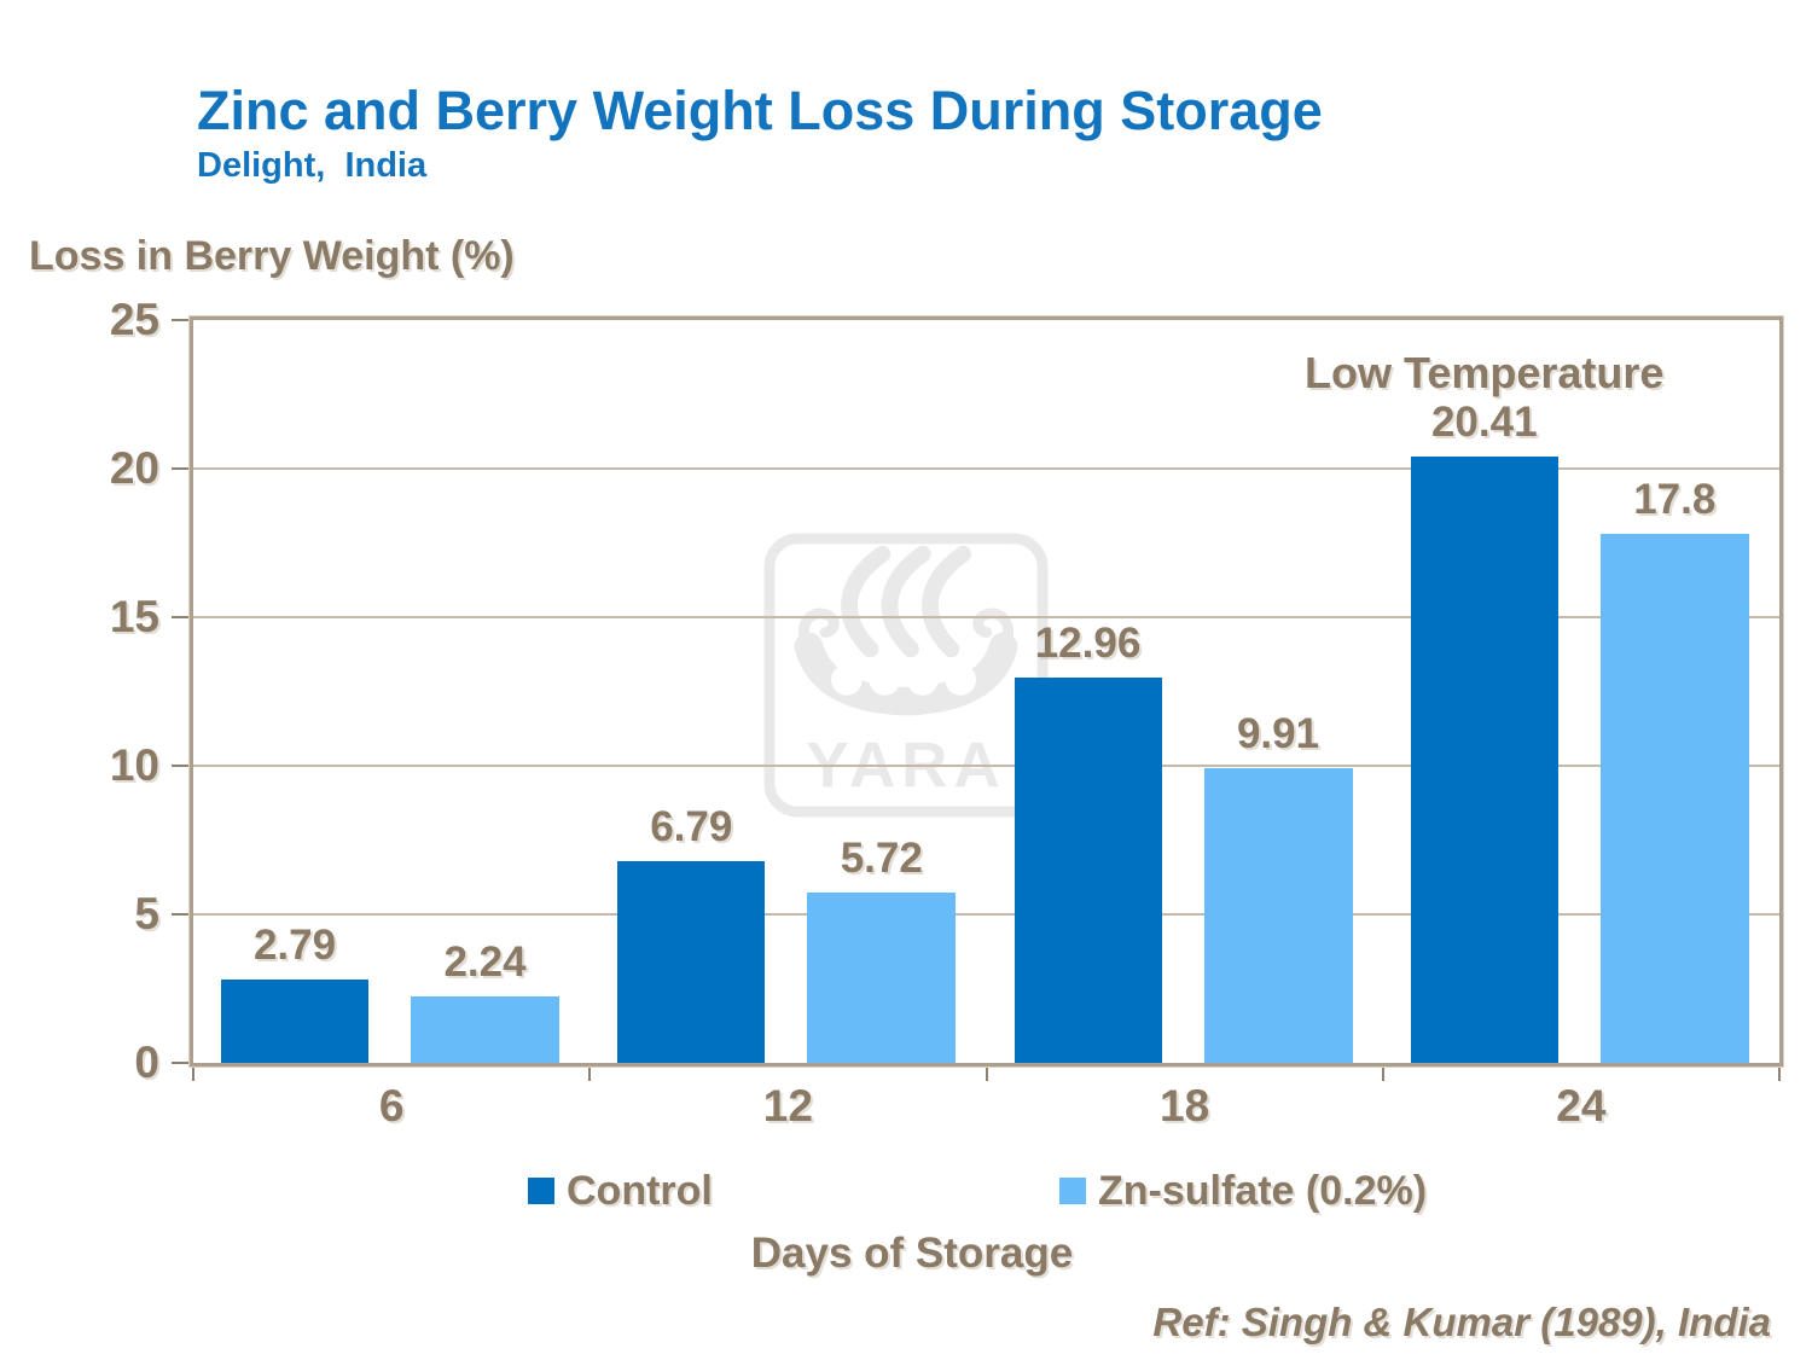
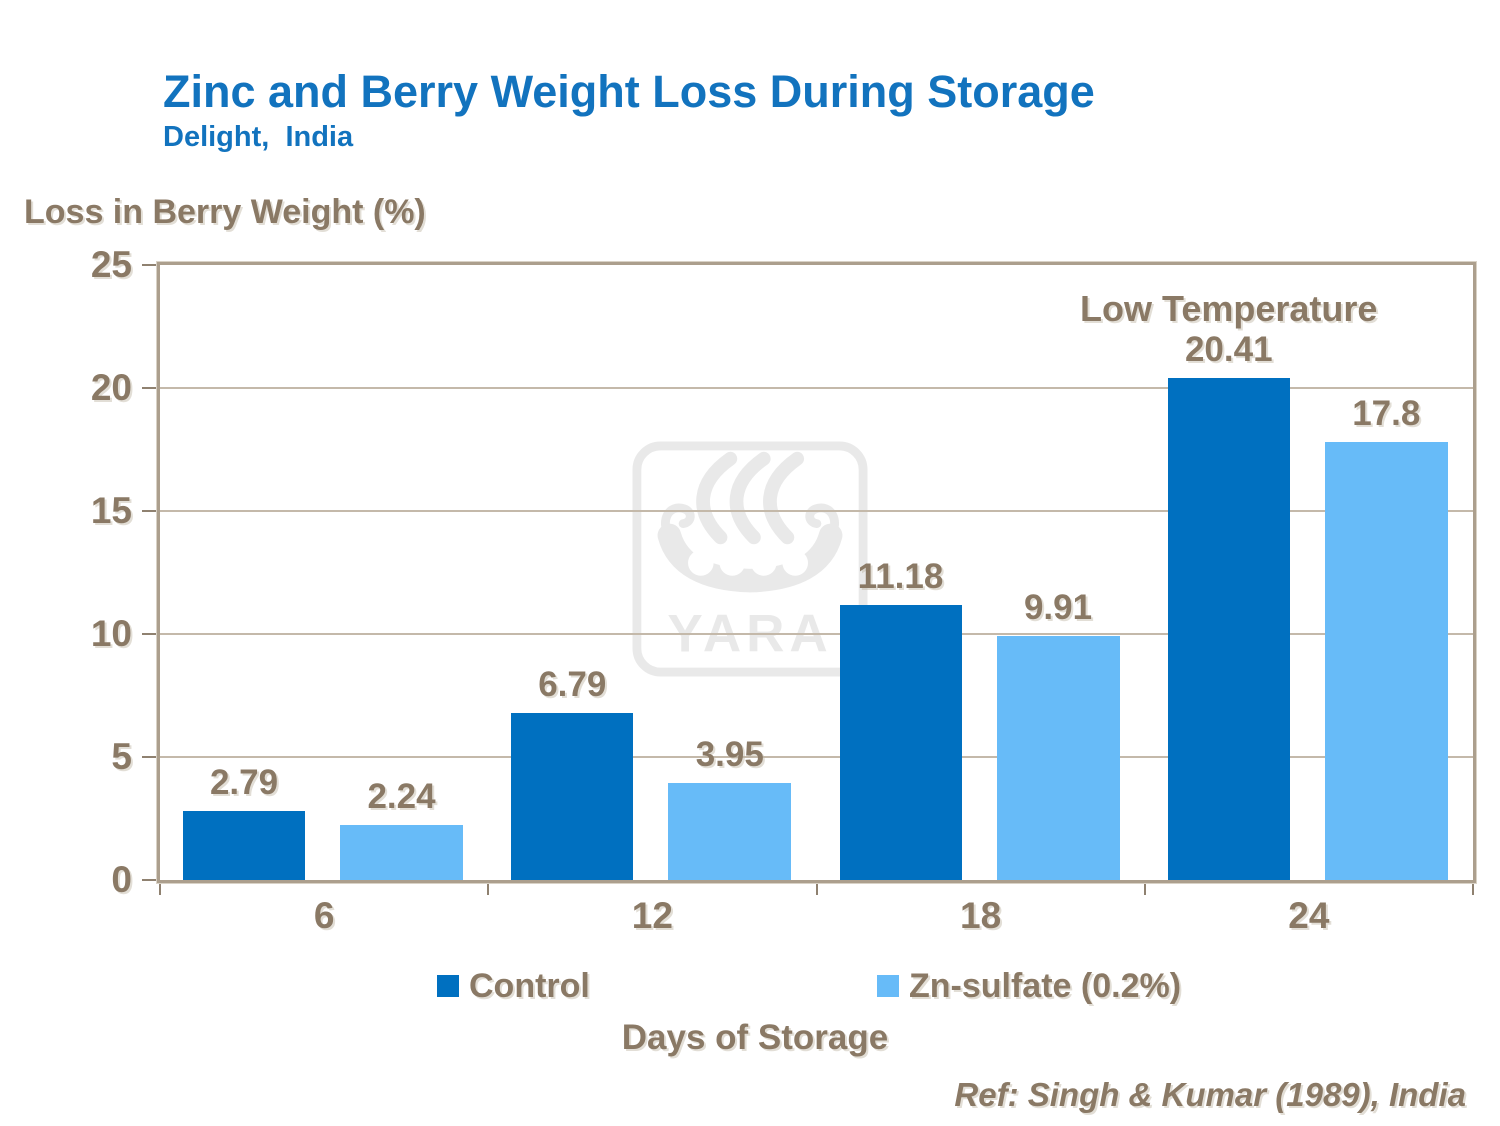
Zn-sulfate (0.2%)/12: 5.72 -> 3.95
Control/18: 12.96 -> 11.18
